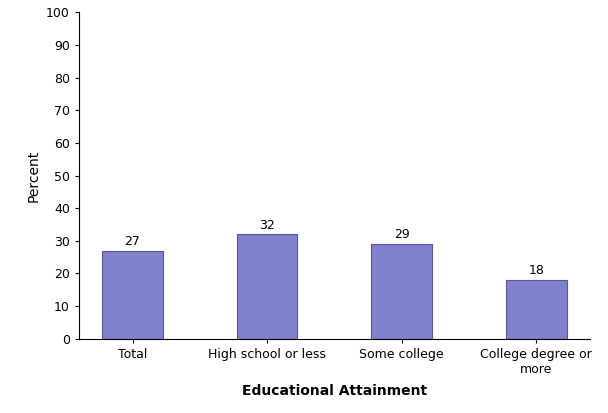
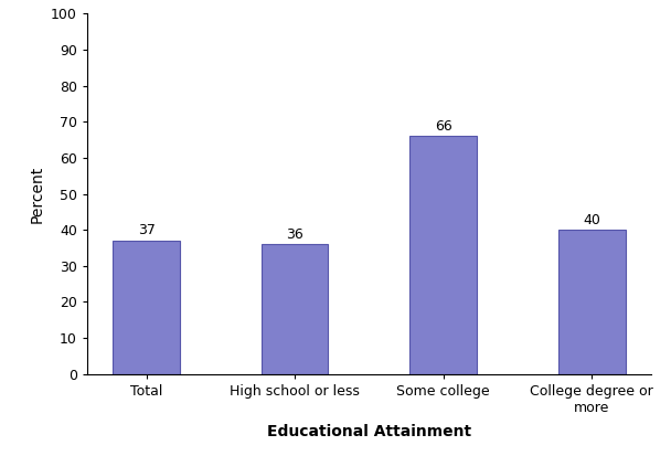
Total: 27 -> 37
High school or less: 32 -> 36
Some college: 29 -> 66
College degree or more: 18 -> 40
